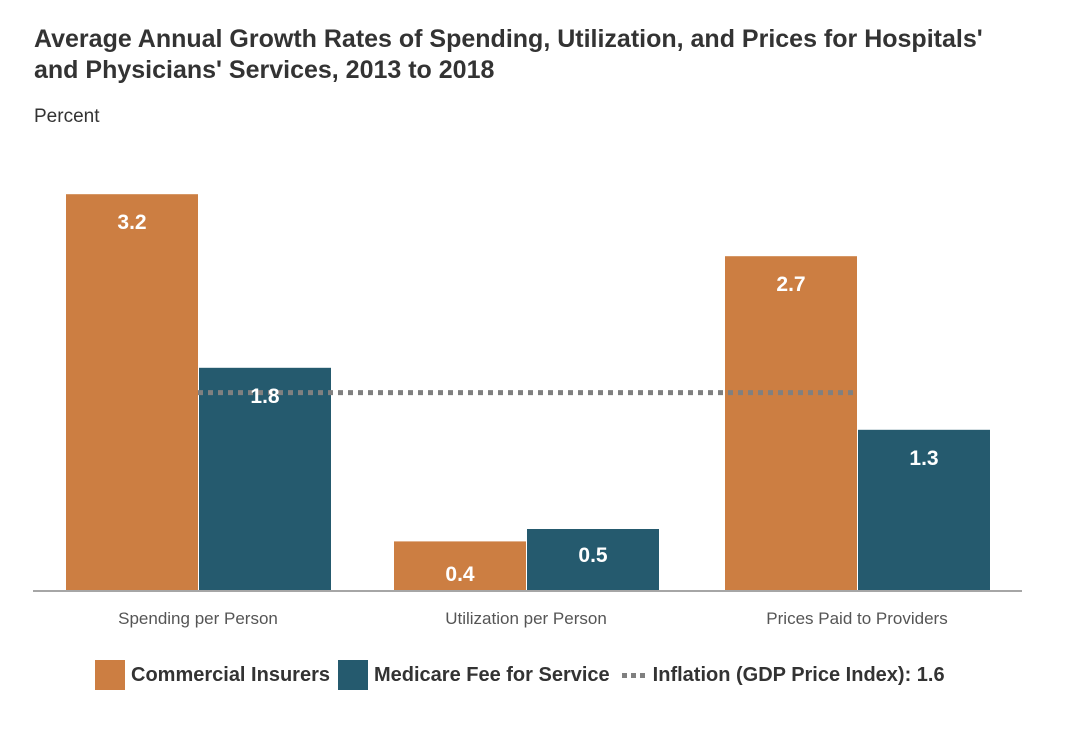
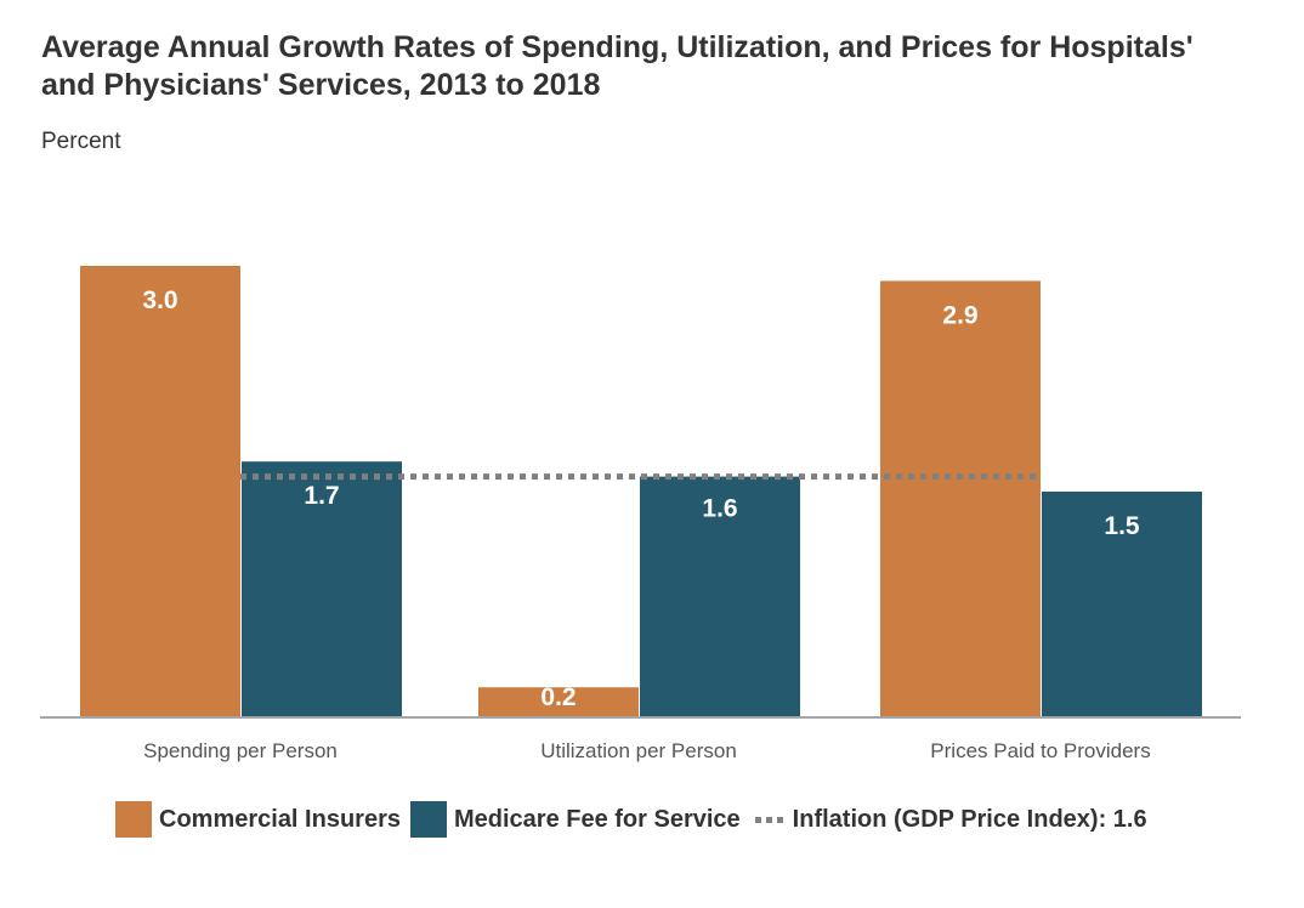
Commercial Insurers/Spending per Person: 3.2 -> 3.0
Medicare Fee for Service/Spending per Person: 1.8 -> 1.7
Commercial Insurers/Utilization per Person: 0.4 -> 0.2
Medicare Fee for Service/Utilization per Person: 0.5 -> 1.6
Commercial Insurers/Prices Paid to Providers: 2.7 -> 2.9
Medicare Fee for Service/Prices Paid to Providers: 1.3 -> 1.5
